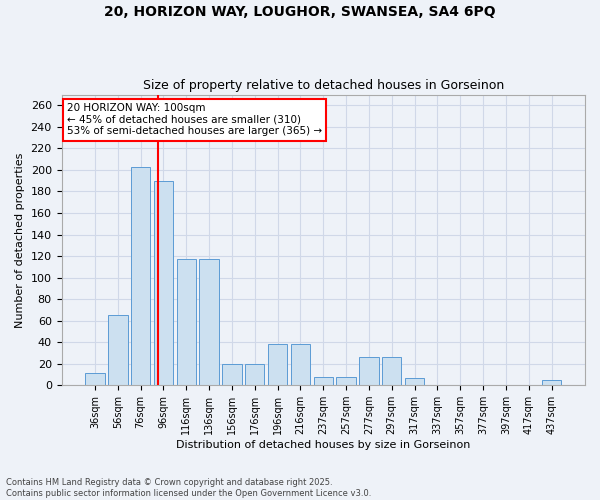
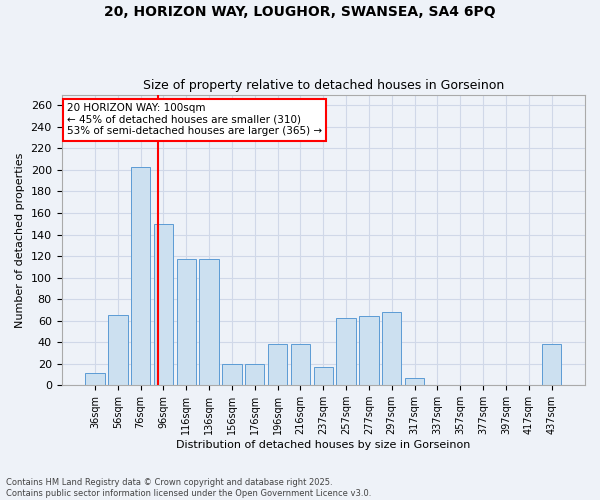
96sqm: 190 -> 150
237sqm: 8 -> 17
257sqm: 8 -> 62
277sqm: 26 -> 64
297sqm: 26 -> 68
437sqm: 5 -> 38
